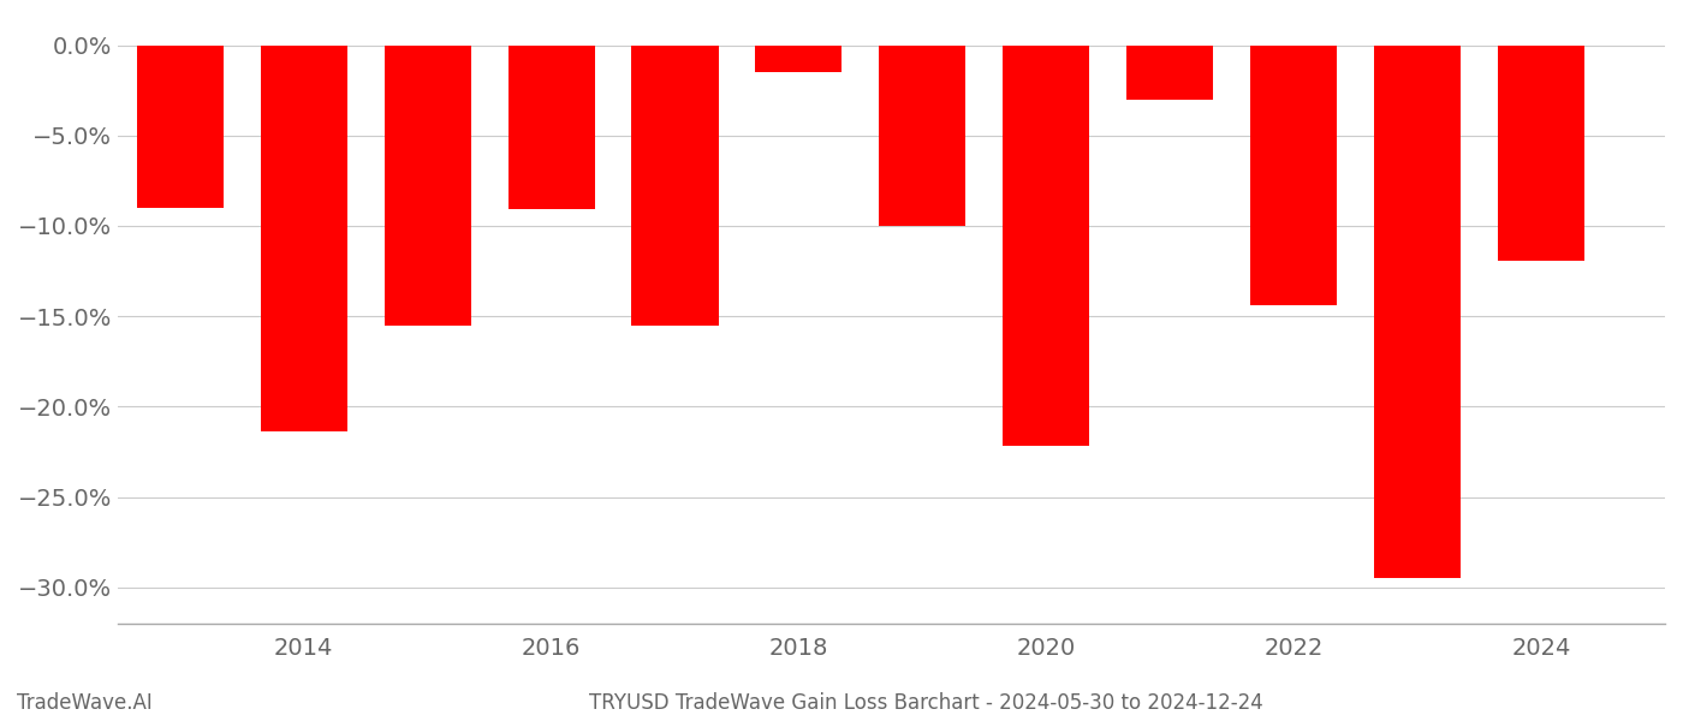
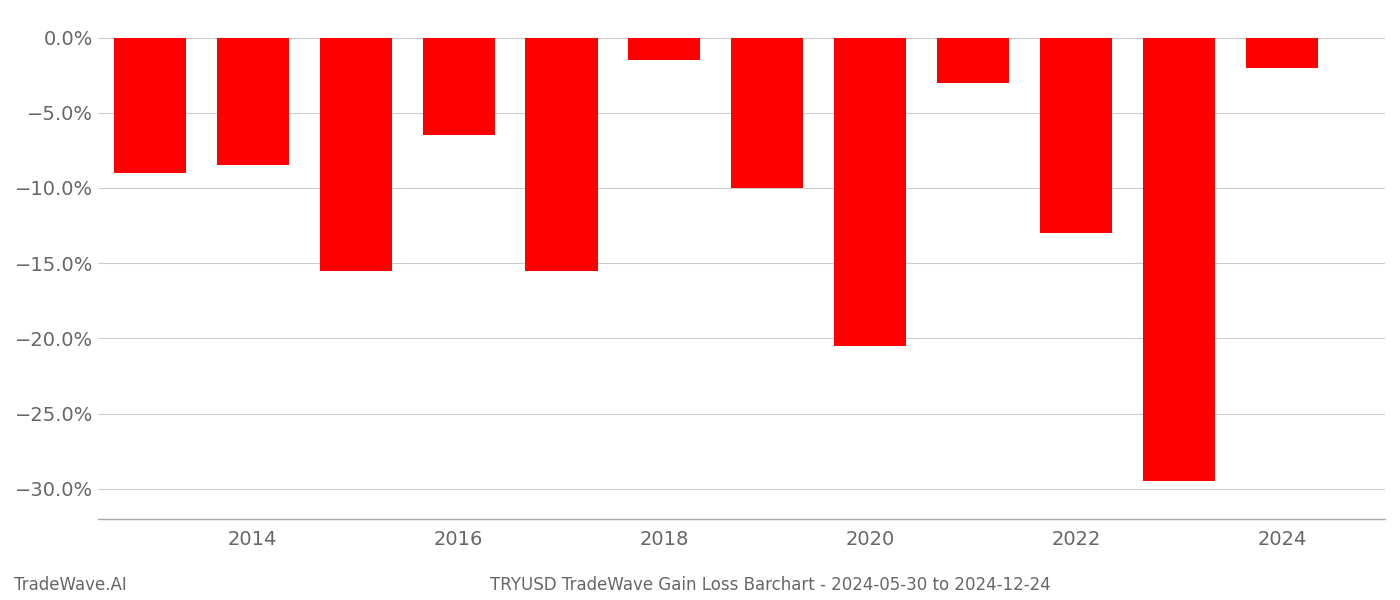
2014: -21.4% -> -8.5%
2016: -9.1% -> -6.5%
2020: -22.2% -> -20.5%
2022: -14.4% -> -13.0%
2024: -11.9% -> -2.0%
